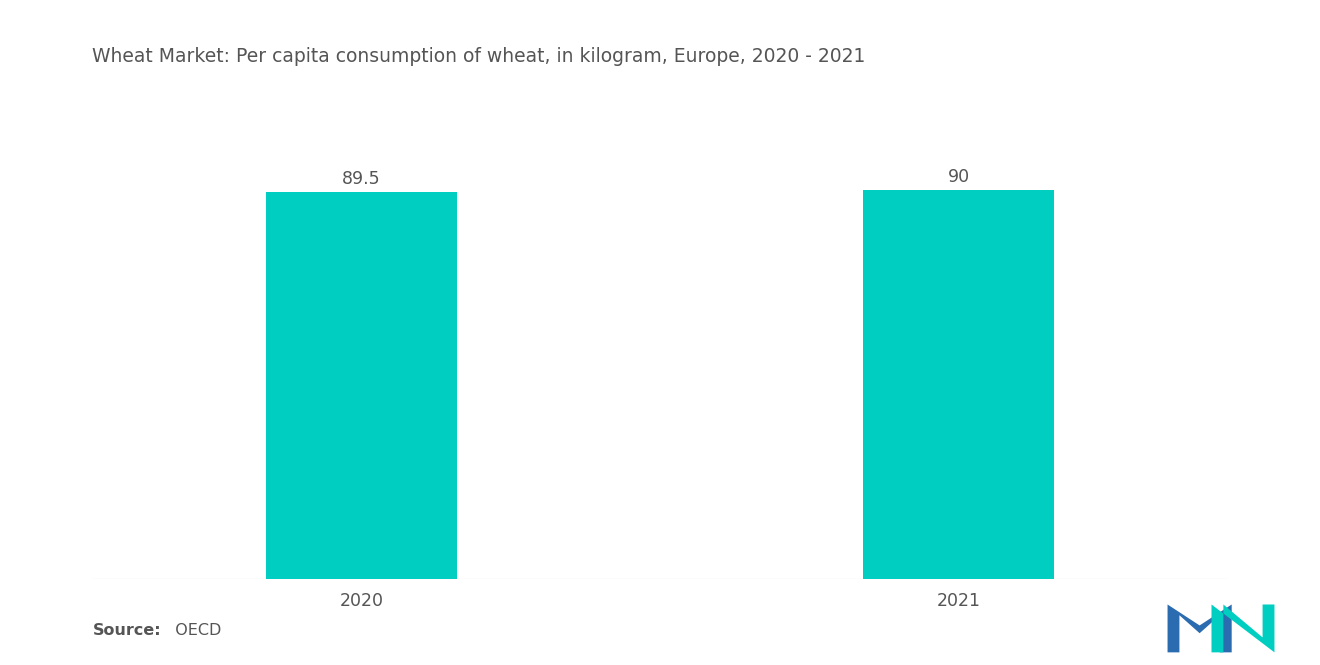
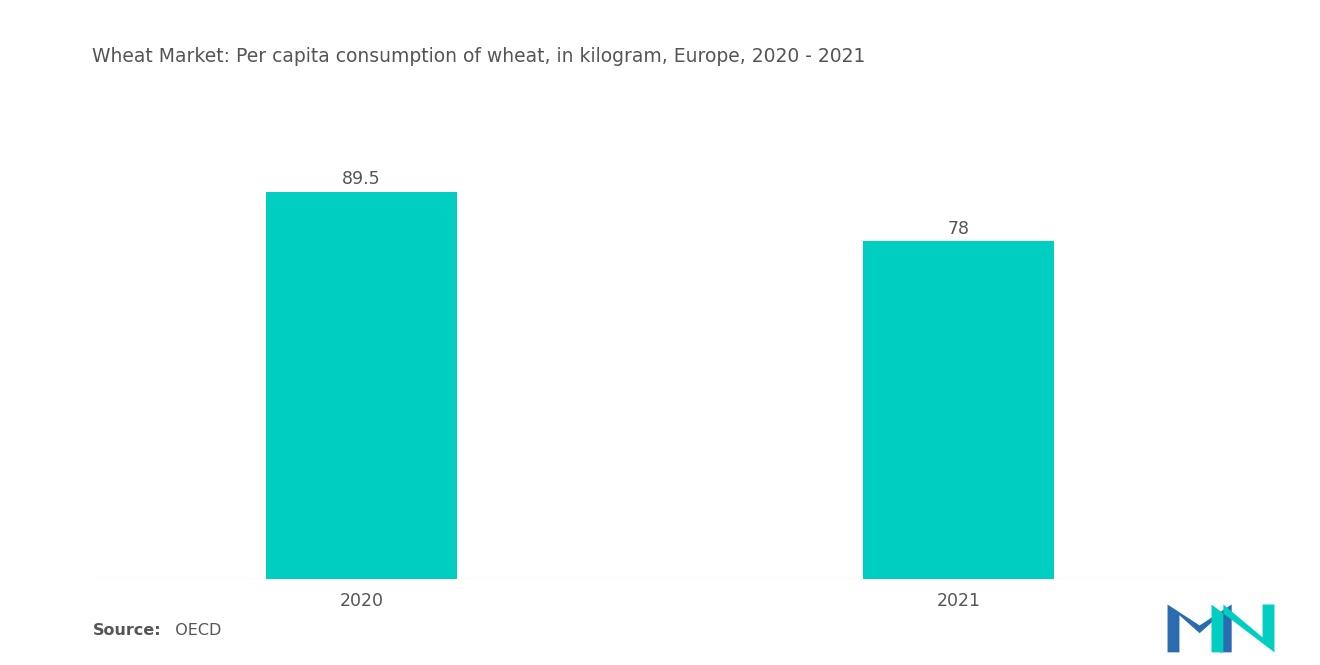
2021: 90 -> 78
